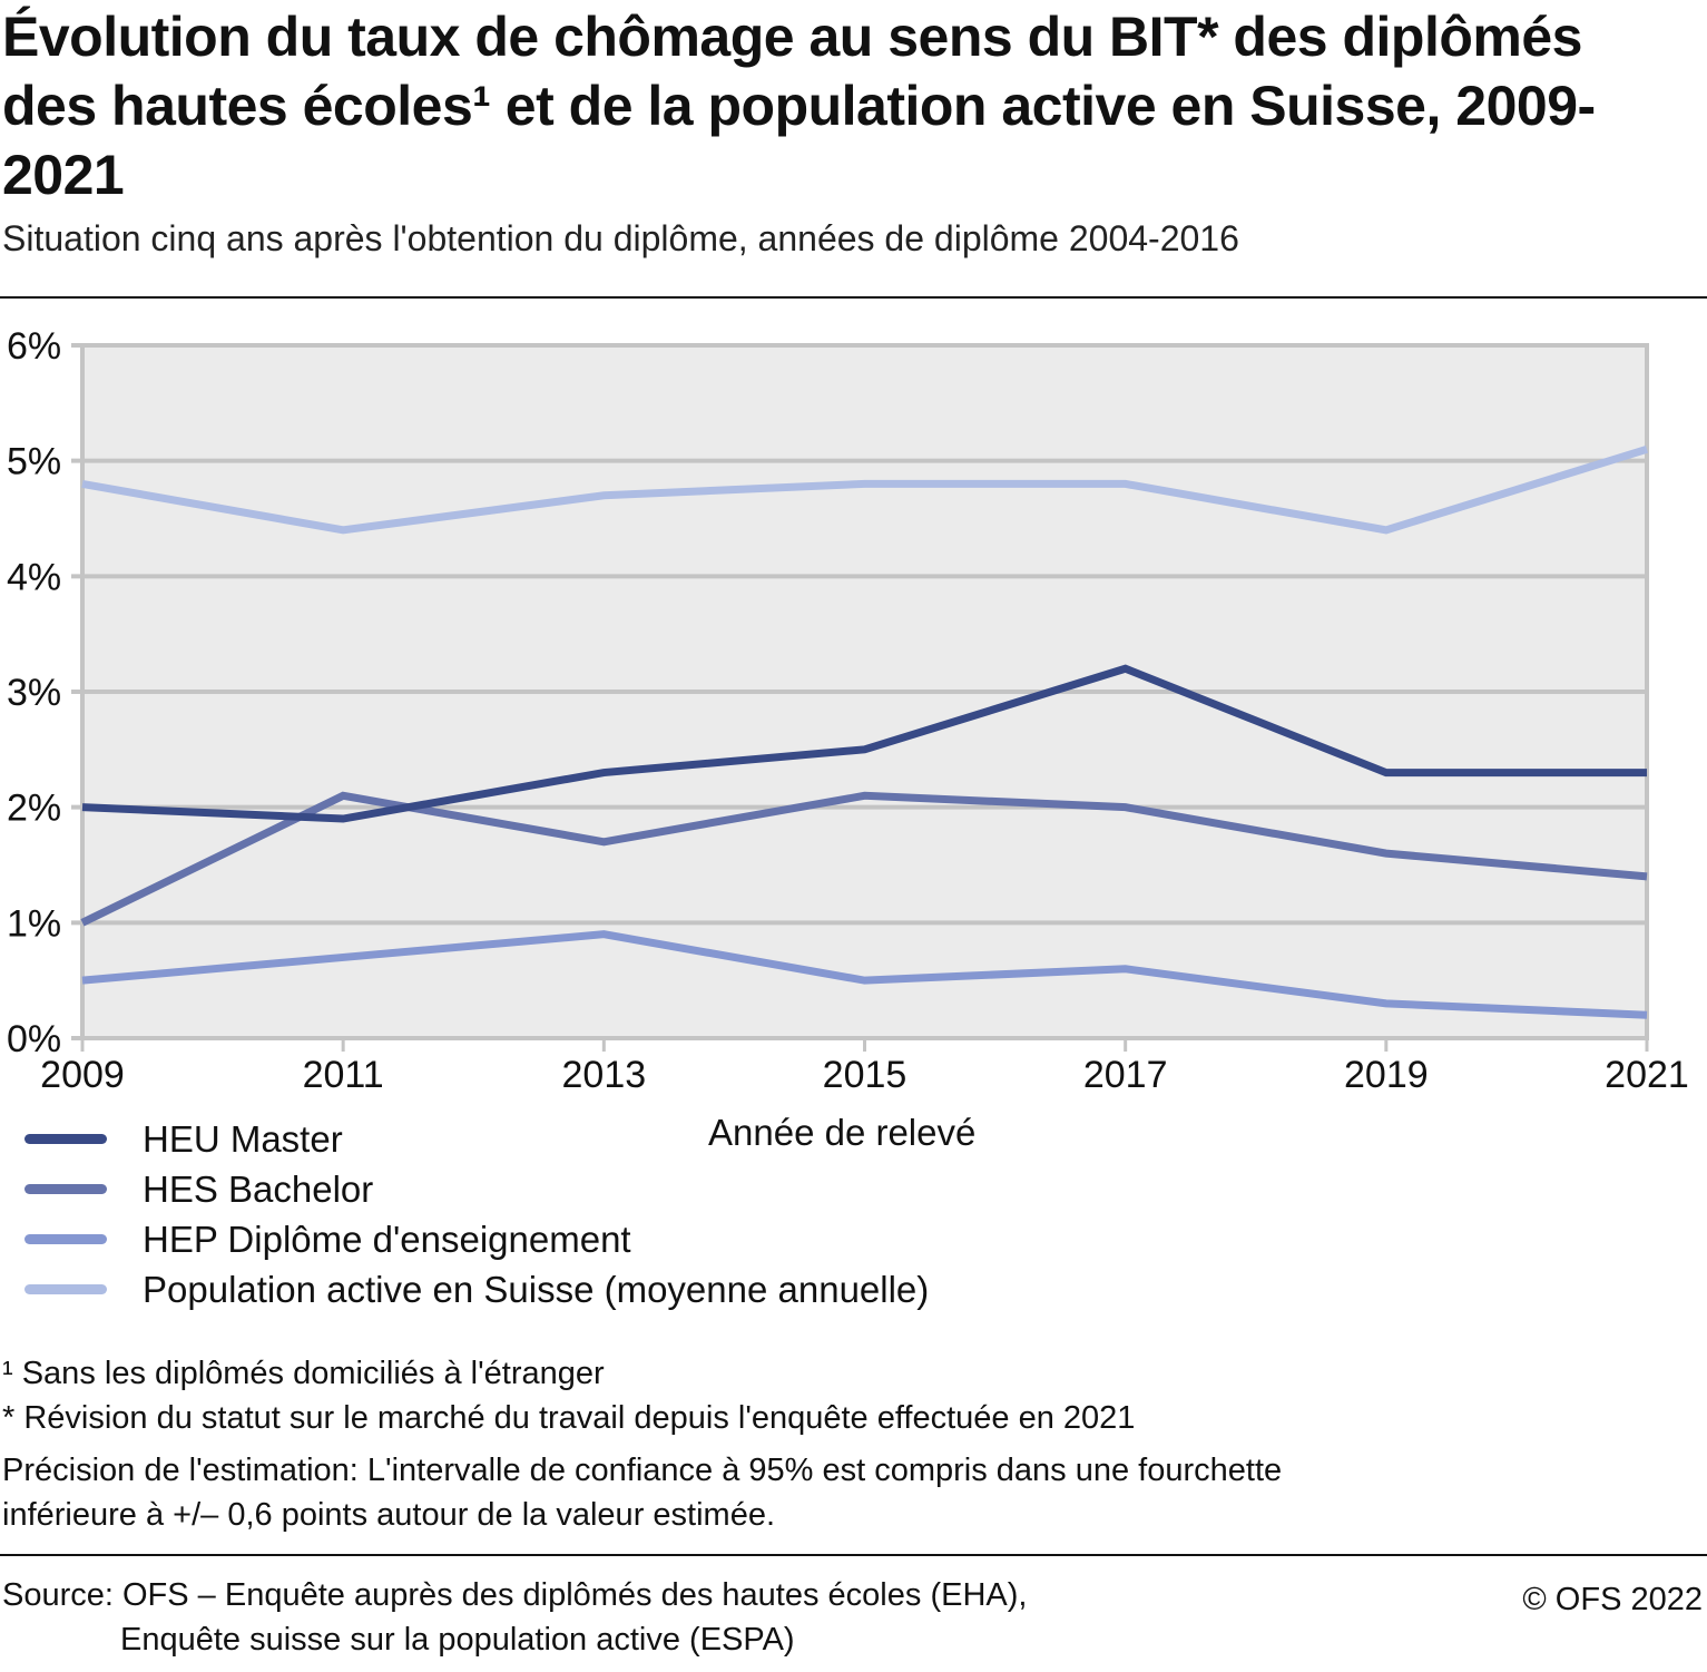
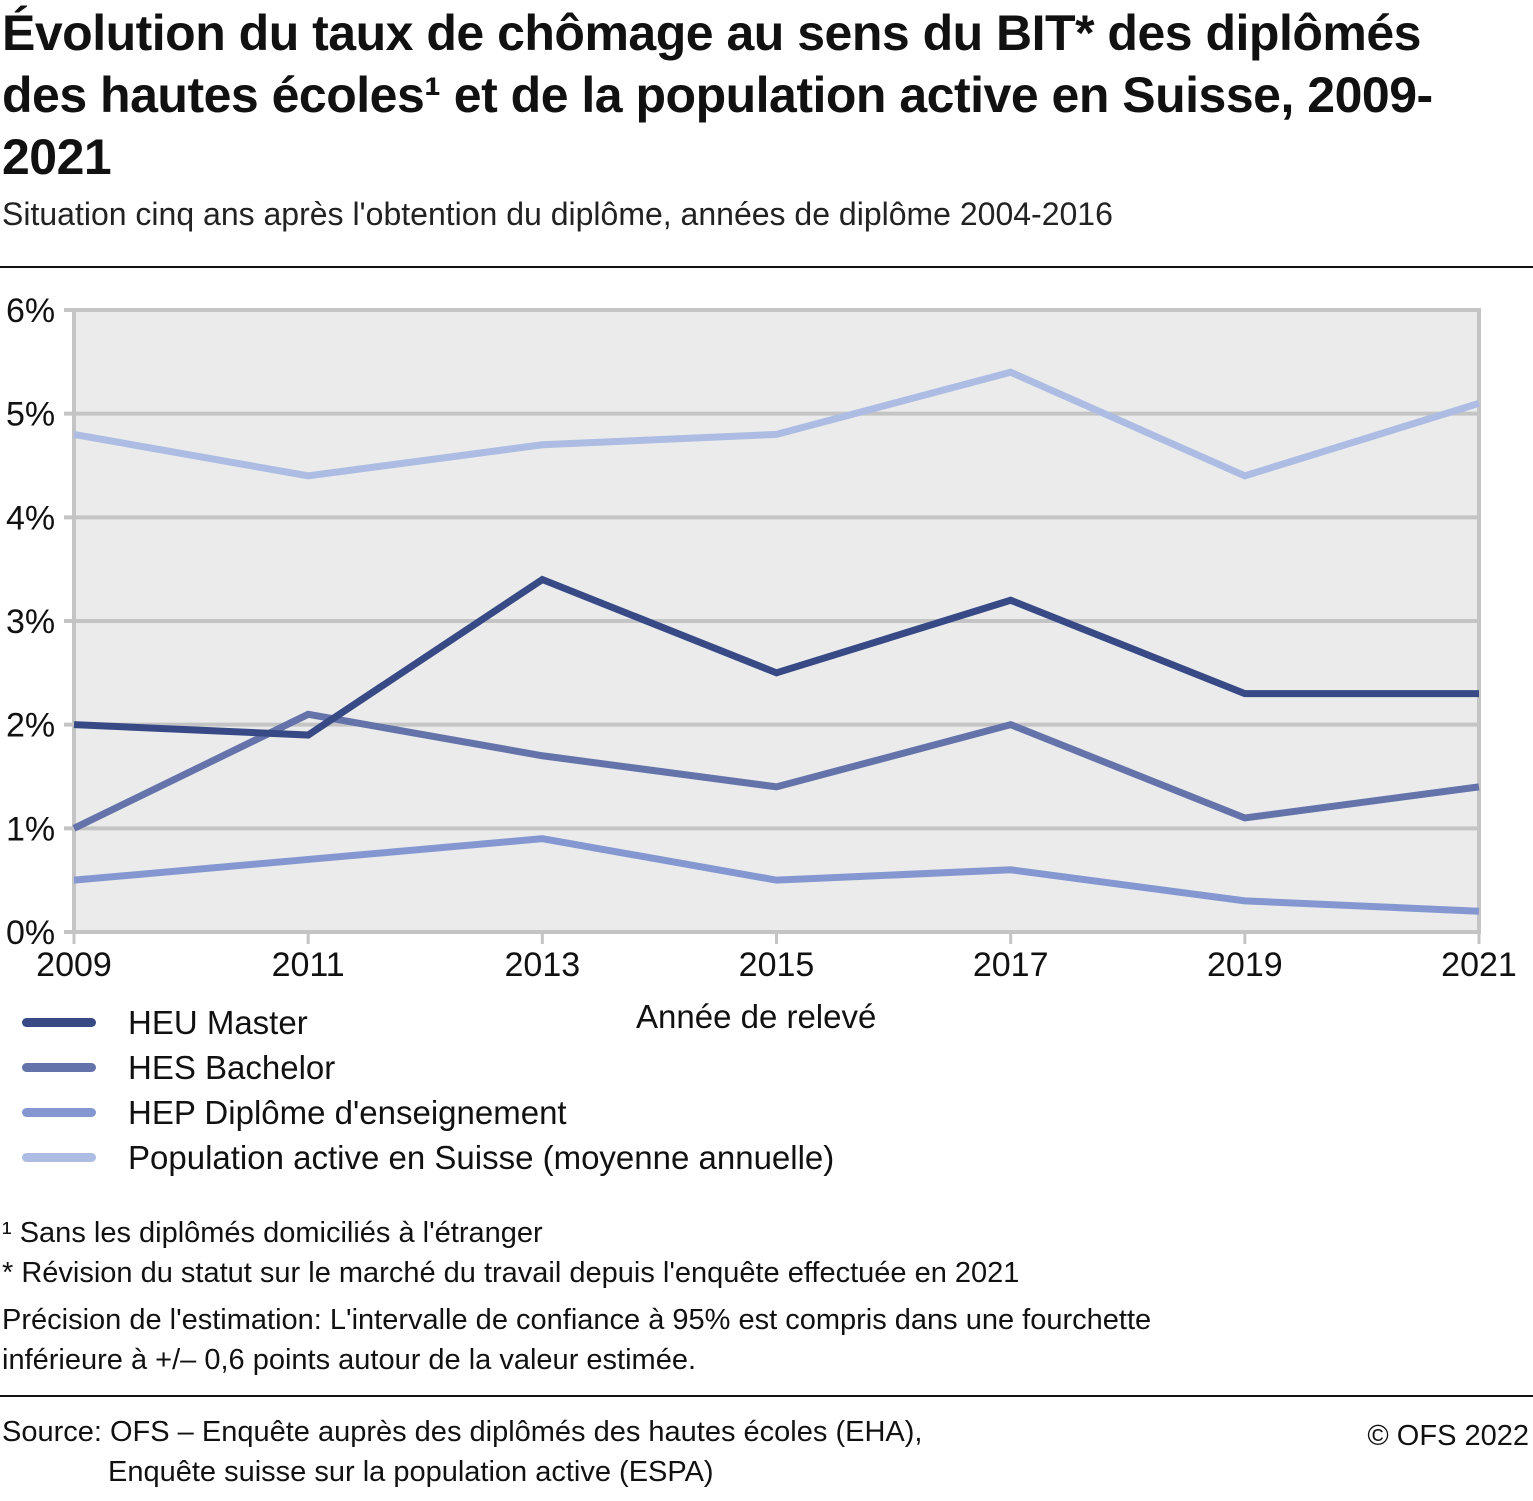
HEU Master/2013: 2.3% -> 3.4%
HES Bachelor/2015: 2.1% -> 1.4%
Population active en Suisse (moyenne annuelle)/2017: 4.8% -> 5.4%
HES Bachelor/2019: 1.6% -> 1.1%
